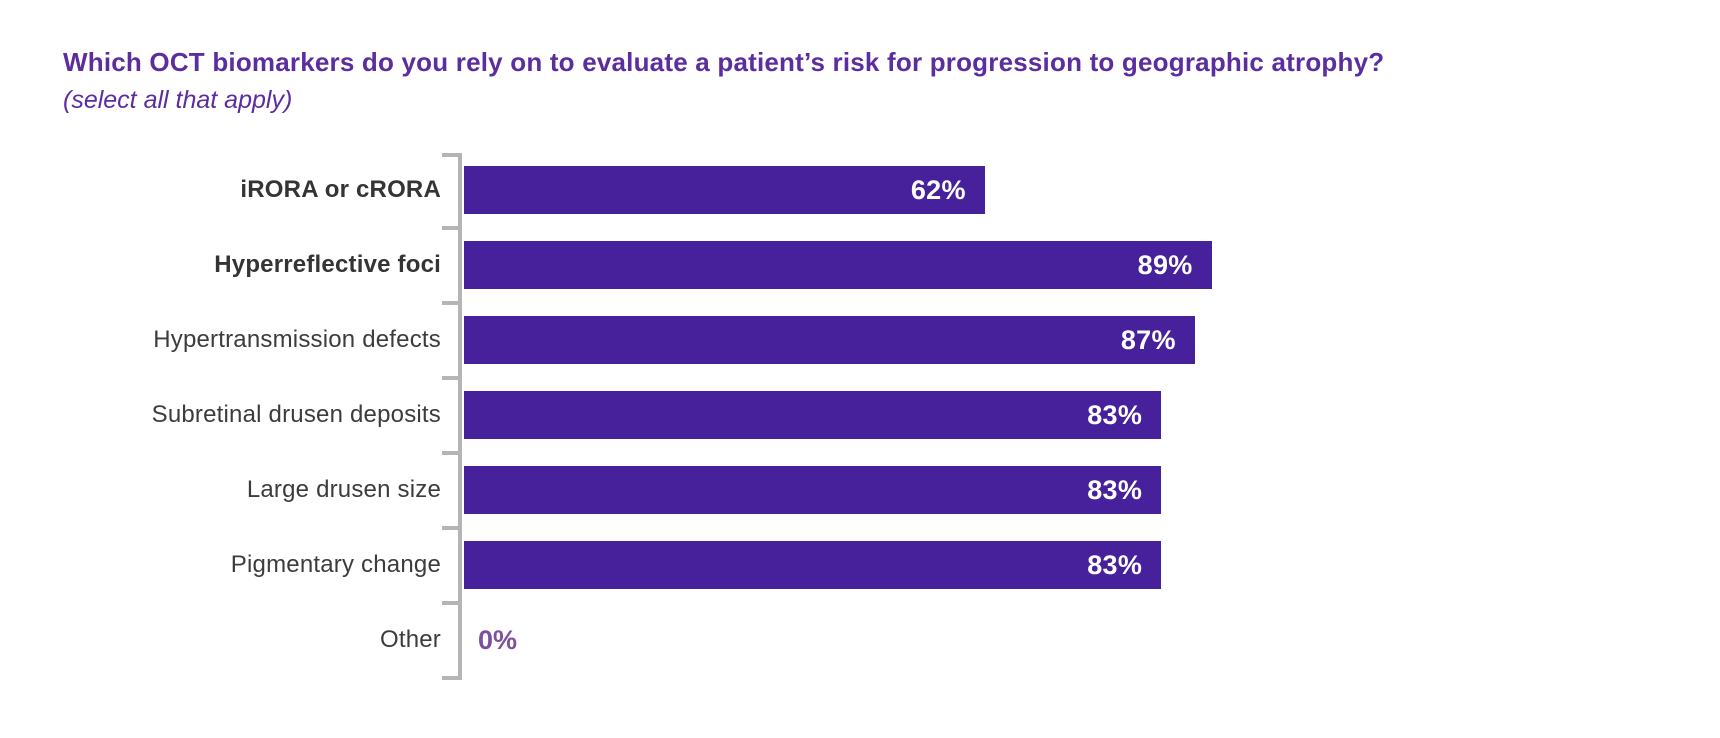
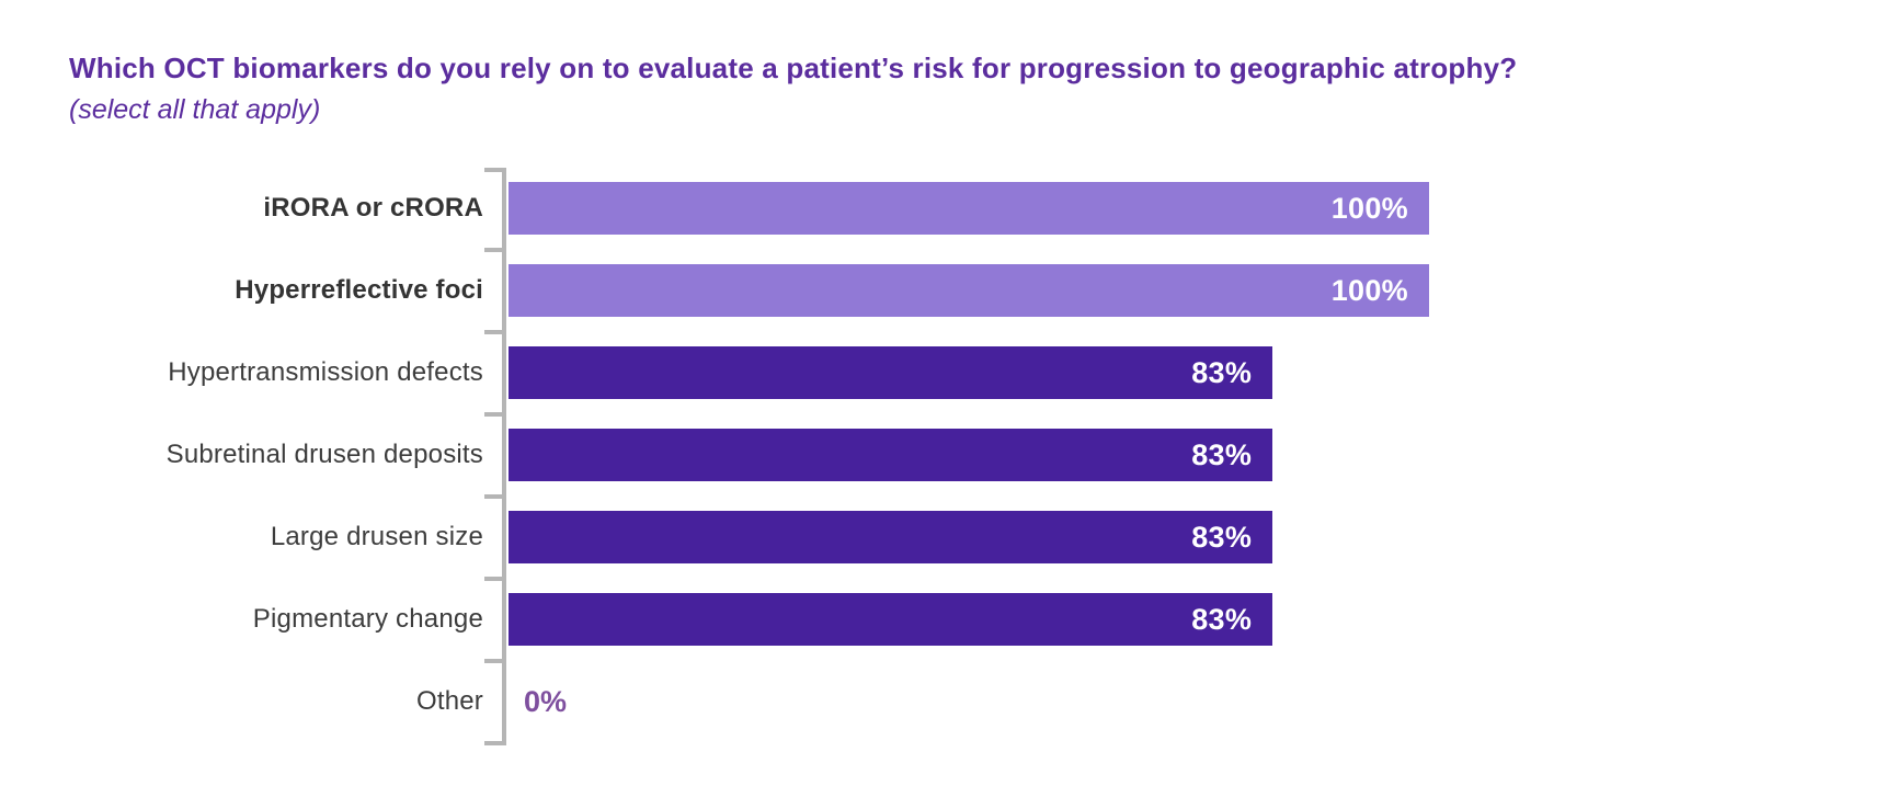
iRORA or cRORA: 62% -> 100%
Hyperreflective foci: 89% -> 100%
Hypertransmission defects: 87% -> 83%
